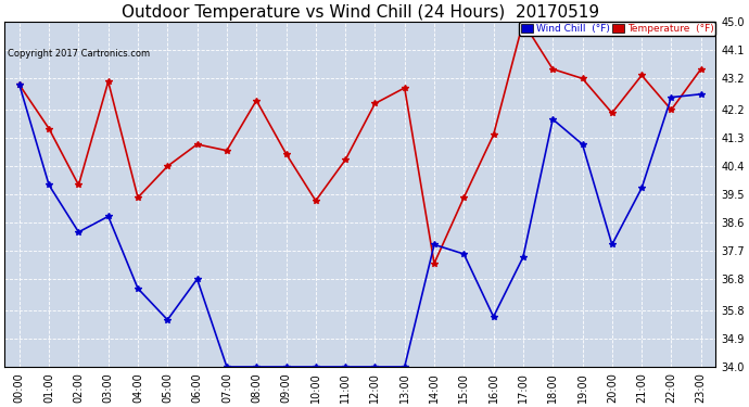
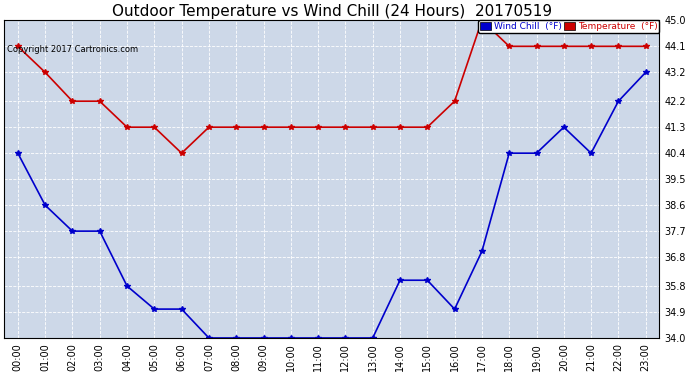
Temperature (°F)/00:00: 43.0 -> 44.1
Wind Chill (°F)/00:00: 43.0 -> 40.4
Temperature (°F)/01:00: 41.6 -> 43.2
Wind Chill (°F)/01:00: 39.8 -> 38.6
Temperature (°F)/02:00: 39.8 -> 42.2
Wind Chill (°F)/02:00: 38.3 -> 37.7
Temperature (°F)/03:00: 43.1 -> 42.2
Wind Chill (°F)/03:00: 38.8 -> 37.7
Temperature (°F)/04:00: 39.4 -> 41.3
Wind Chill (°F)/04:00: 36.5 -> 35.8
Temperature (°F)/05:00: 40.4 -> 41.3
Wind Chill (°F)/05:00: 35.5 -> 35.0
Temperature (°F)/06:00: 41.1 -> 40.4
Wind Chill (°F)/06:00: 36.8 -> 35.0
Temperature (°F)/07:00: 40.9 -> 41.3
Temperature (°F)/08:00: 42.5 -> 41.3
Temperature (°F)/09:00: 40.8 -> 41.3
Temperature (°F)/10:00: 39.3 -> 41.3
Temperature (°F)/11:00: 40.6 -> 41.3
Temperature (°F)/12:00: 42.4 -> 41.3
Temperature (°F)/13:00: 42.9 -> 41.3
Temperature (°F)/14:00: 37.3 -> 41.3
Wind Chill (°F)/14:00: 37.9 -> 36.0
Temperature (°F)/15:00: 39.4 -> 41.3
Wind Chill (°F)/15:00: 37.6 -> 36.0
Temperature (°F)/16:00: 41.4 -> 42.2
Wind Chill (°F)/16:00: 35.6 -> 35.0
Wind Chill (°F)/17:00: 37.5 -> 37.0
Temperature (°F)/18:00: 43.5 -> 44.1
Wind Chill (°F)/18:00: 41.9 -> 40.4
Temperature (°F)/19:00: 43.2 -> 44.1
Wind Chill (°F)/19:00: 41.1 -> 40.4
Temperature (°F)/20:00: 42.1 -> 44.1
Wind Chill (°F)/20:00: 37.9 -> 41.3
Temperature (°F)/21:00: 43.3 -> 44.1
Wind Chill (°F)/21:00: 39.7 -> 40.4
Temperature (°F)/22:00: 42.2 -> 44.1
Wind Chill (°F)/22:00: 42.6 -> 42.2
Temperature (°F)/23:00: 43.5 -> 44.1
Wind Chill (°F)/23:00: 42.7 -> 43.2
